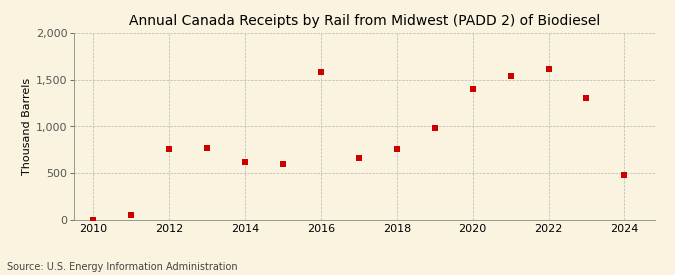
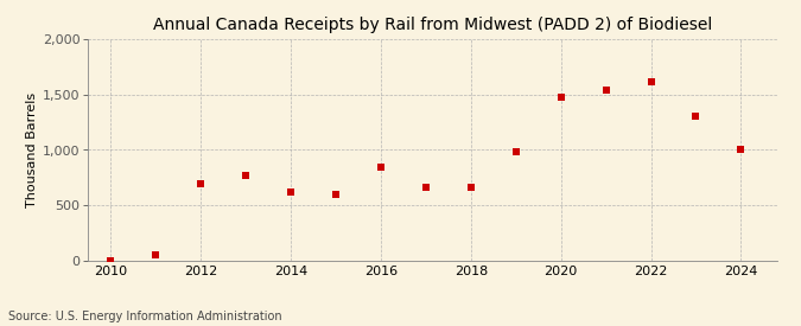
2012: 760 -> 700
2016: 1,580 -> 840
2018: 760 -> 660
2020: 1,400 -> 1,480
2024: 480 -> 1,010
